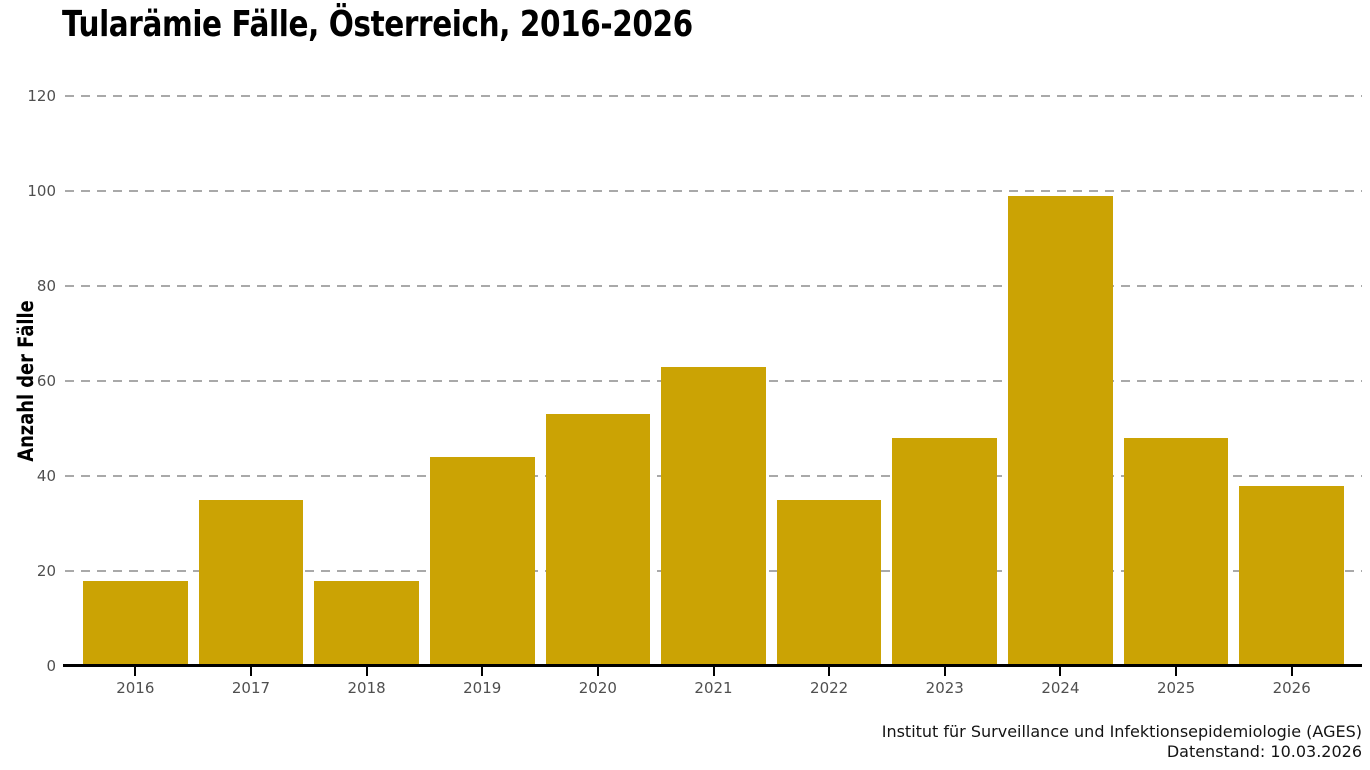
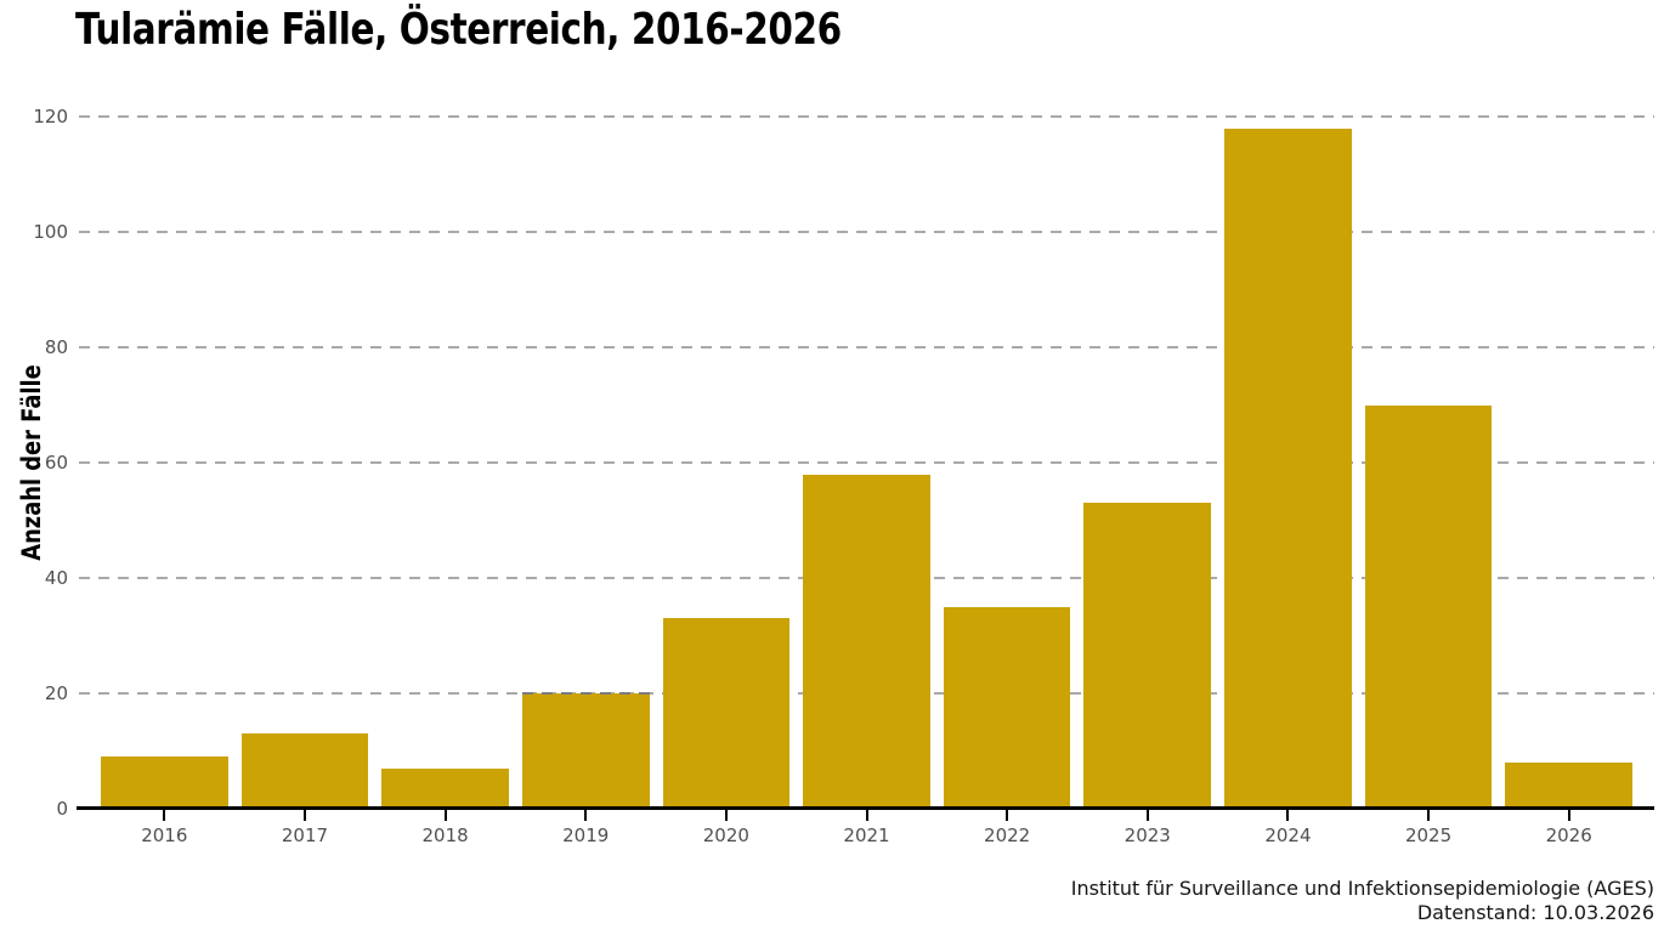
2016: 18 -> 9
2017: 35 -> 13
2018: 18 -> 7
2019: 44 -> 20
2020: 53 -> 33
2021: 63 -> 58
2023: 48 -> 53
2024: 99 -> 118
2025: 48 -> 70
2026: 38 -> 8
